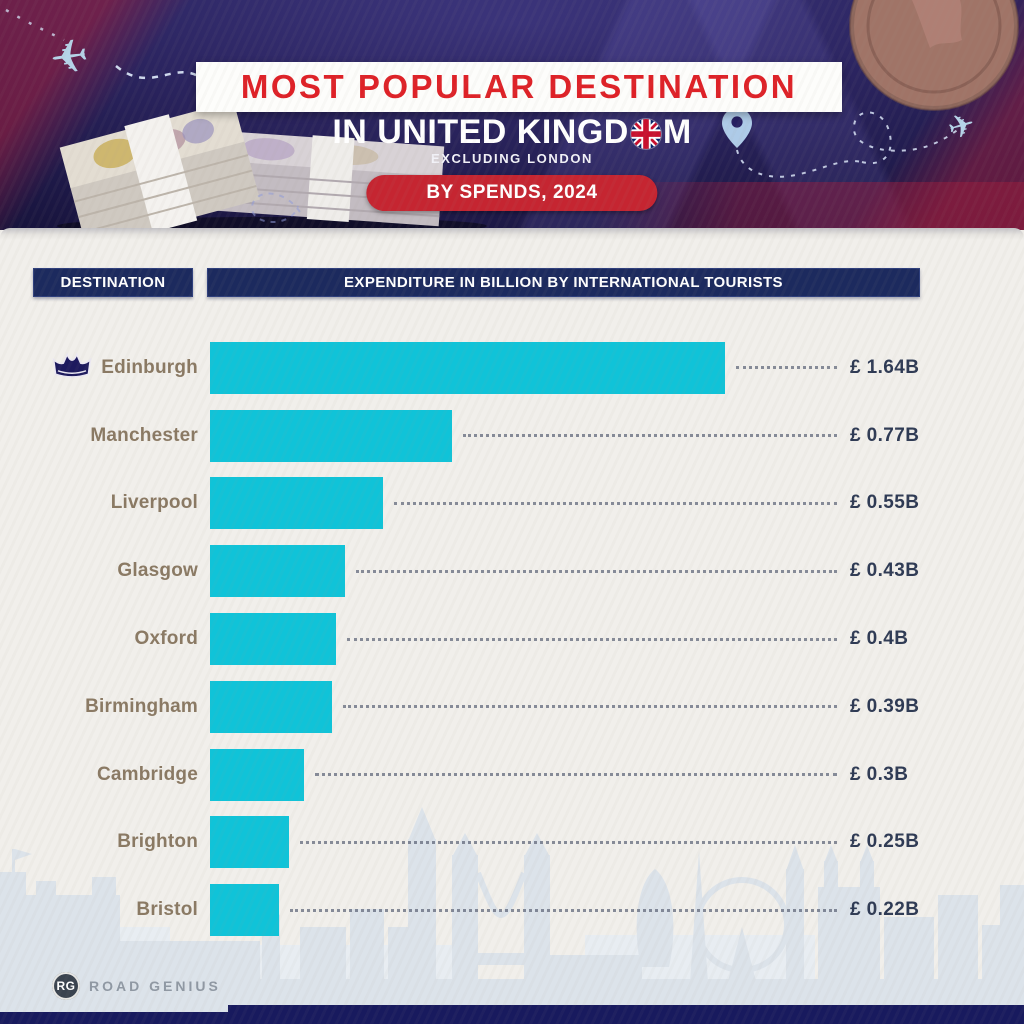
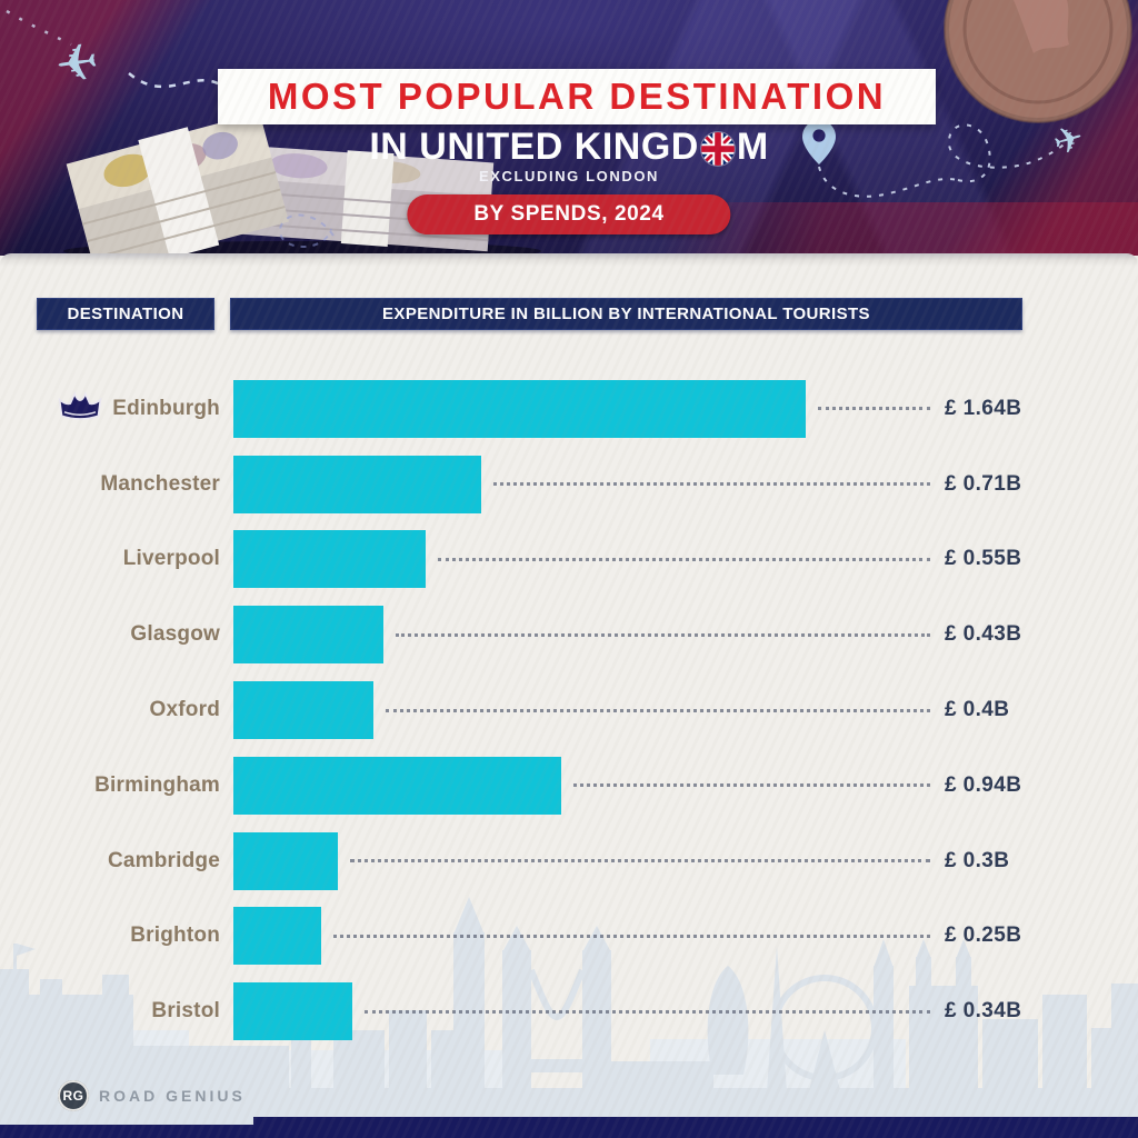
Manchester: 0.77B -> 0.71B
Birmingham: 0.39B -> 0.94B
Bristol: 0.22B -> 0.34B
